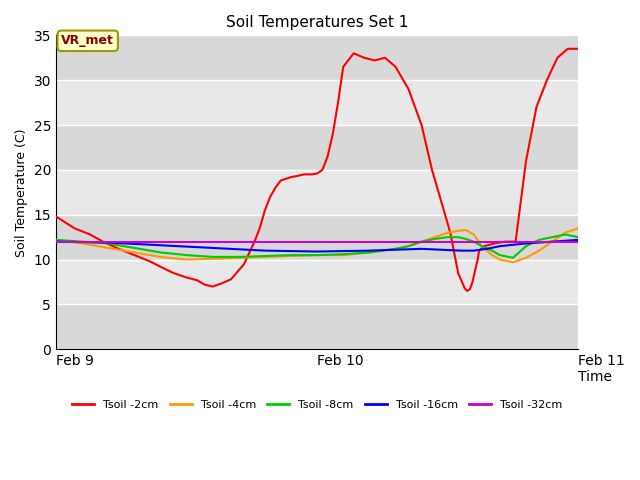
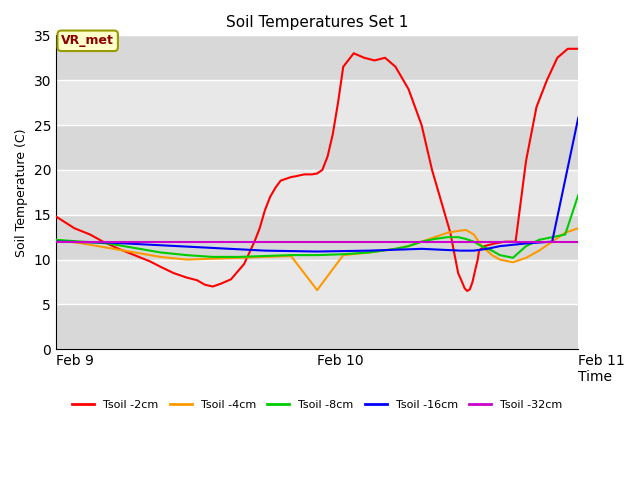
Tsoil -4cm/Feb 10: 10.5 -> 6.6
Tsoil -8cm/Feb 11 Time: 12.5 -> 17.2
Tsoil -16cm/Feb 11 Time: 12.2 -> 25.8
